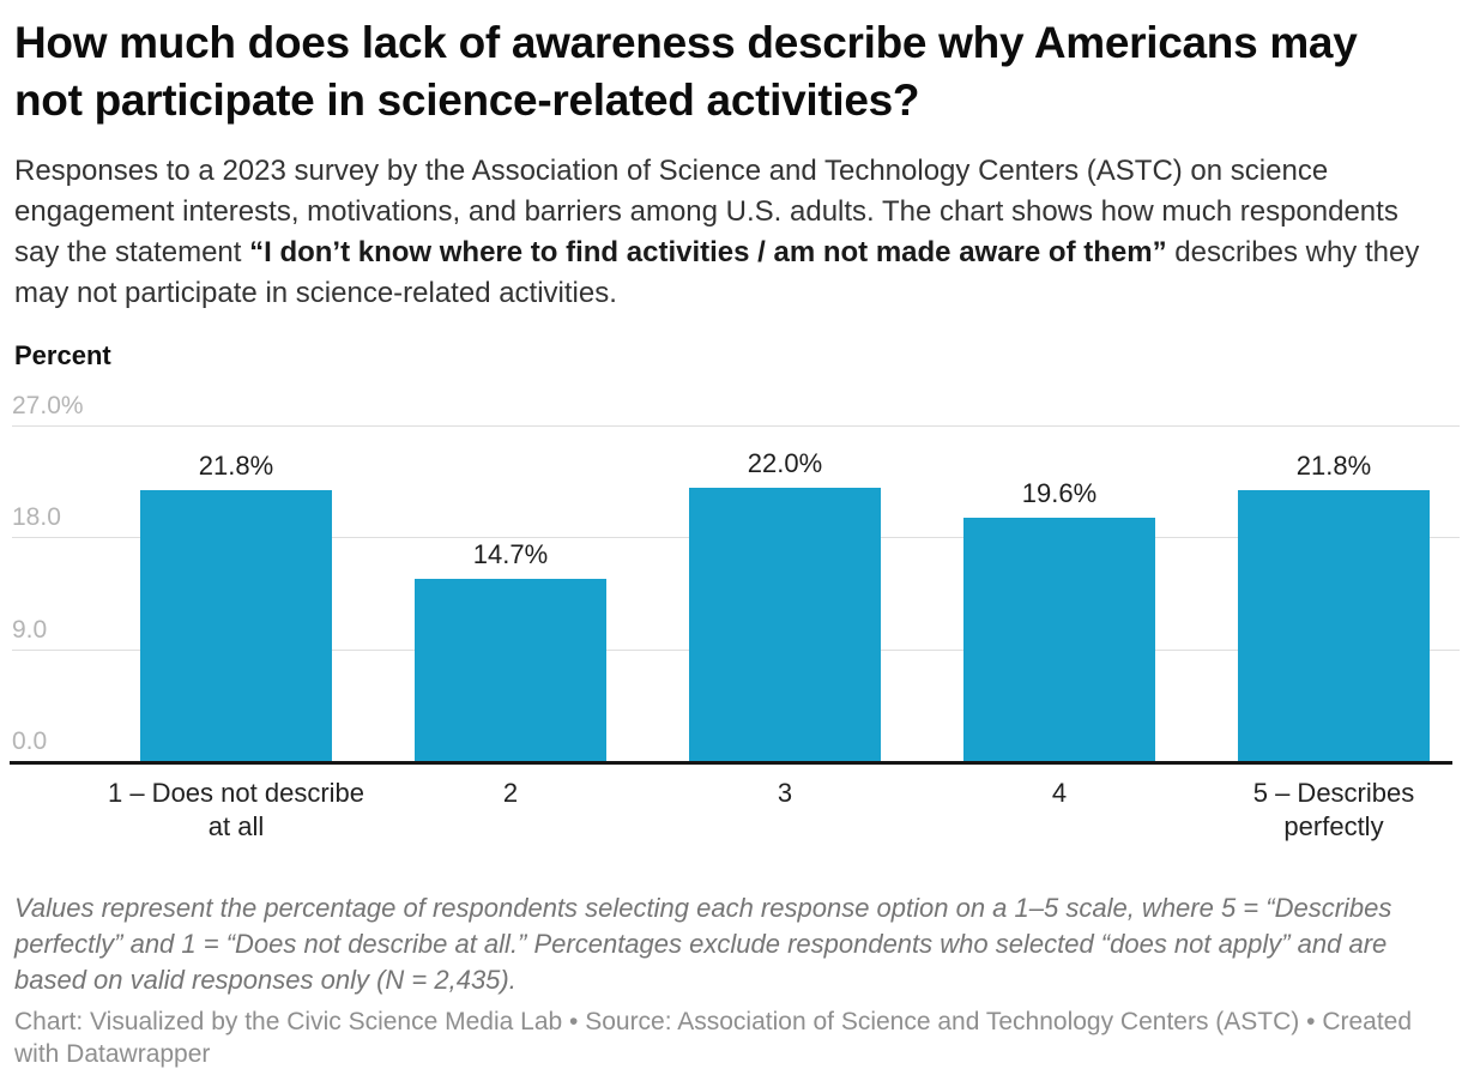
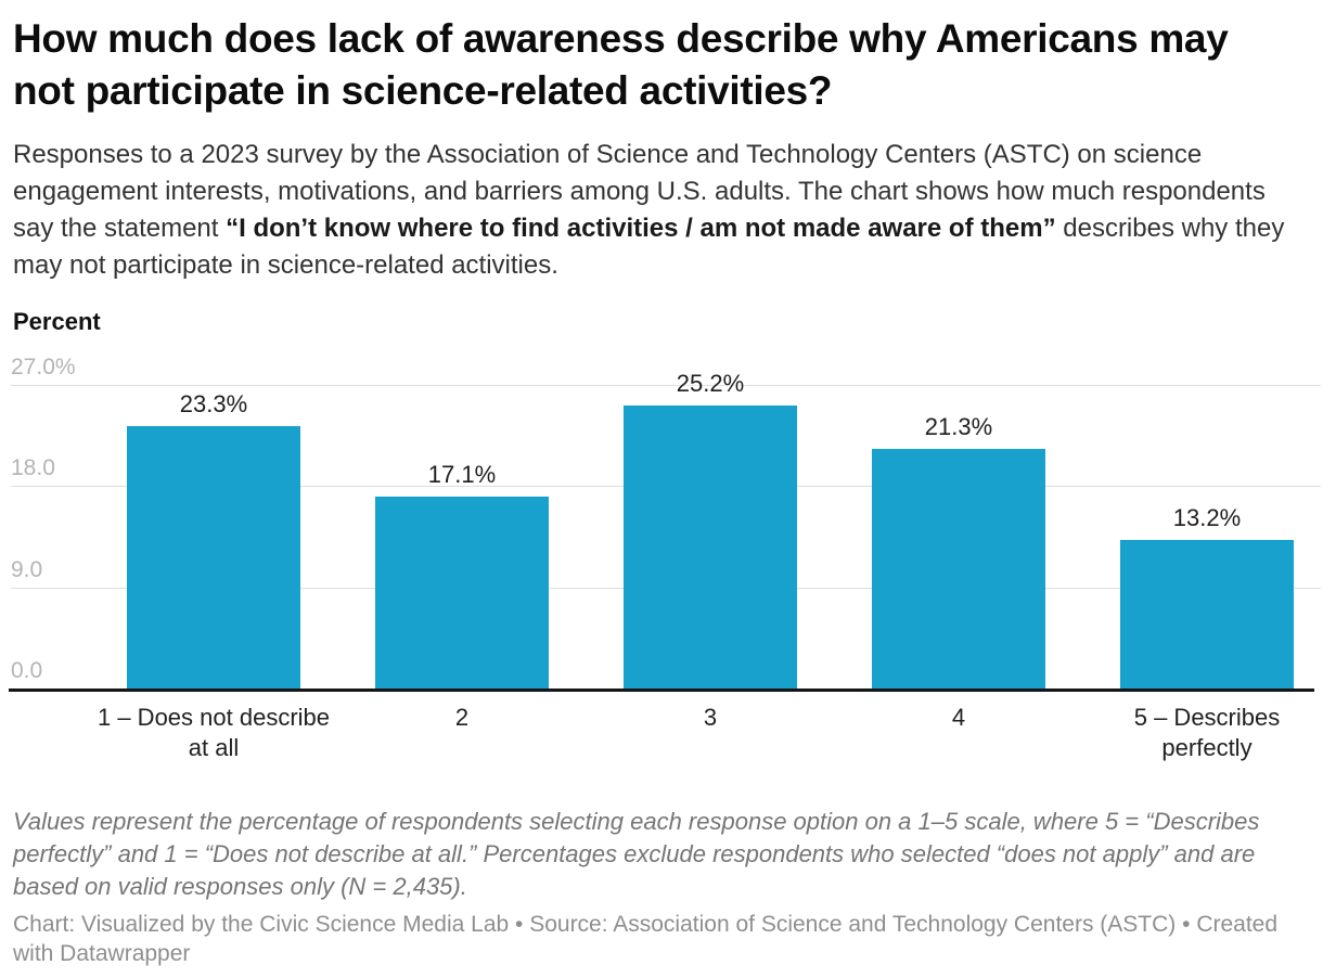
1 – Does not describe at all: 21.8% -> 23.3%
2: 14.7% -> 17.1%
3: 22.0% -> 25.2%
4: 19.6% -> 21.3%
5 – Describes perfectly: 21.8% -> 13.2%
